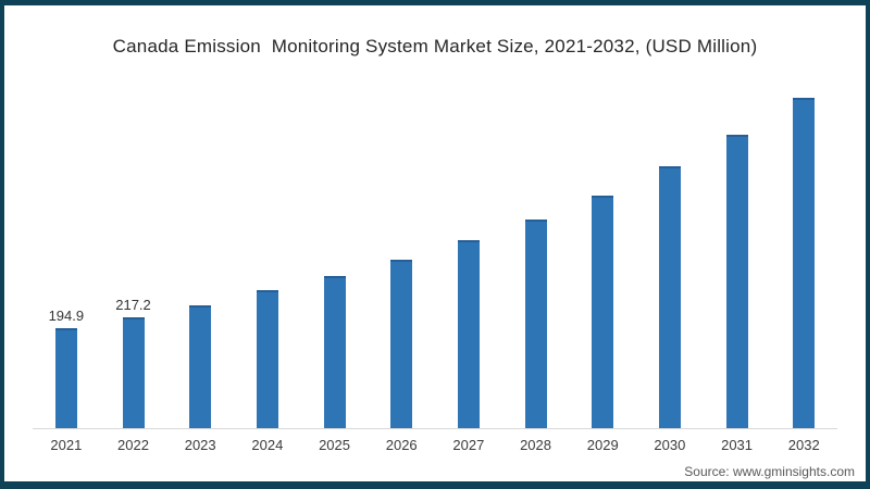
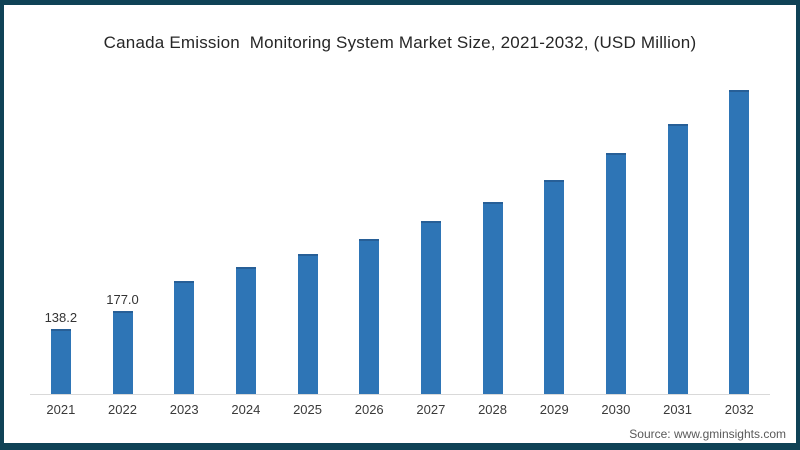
2021: 194.9 -> 138.2
2022: 217.2 -> 177.0
